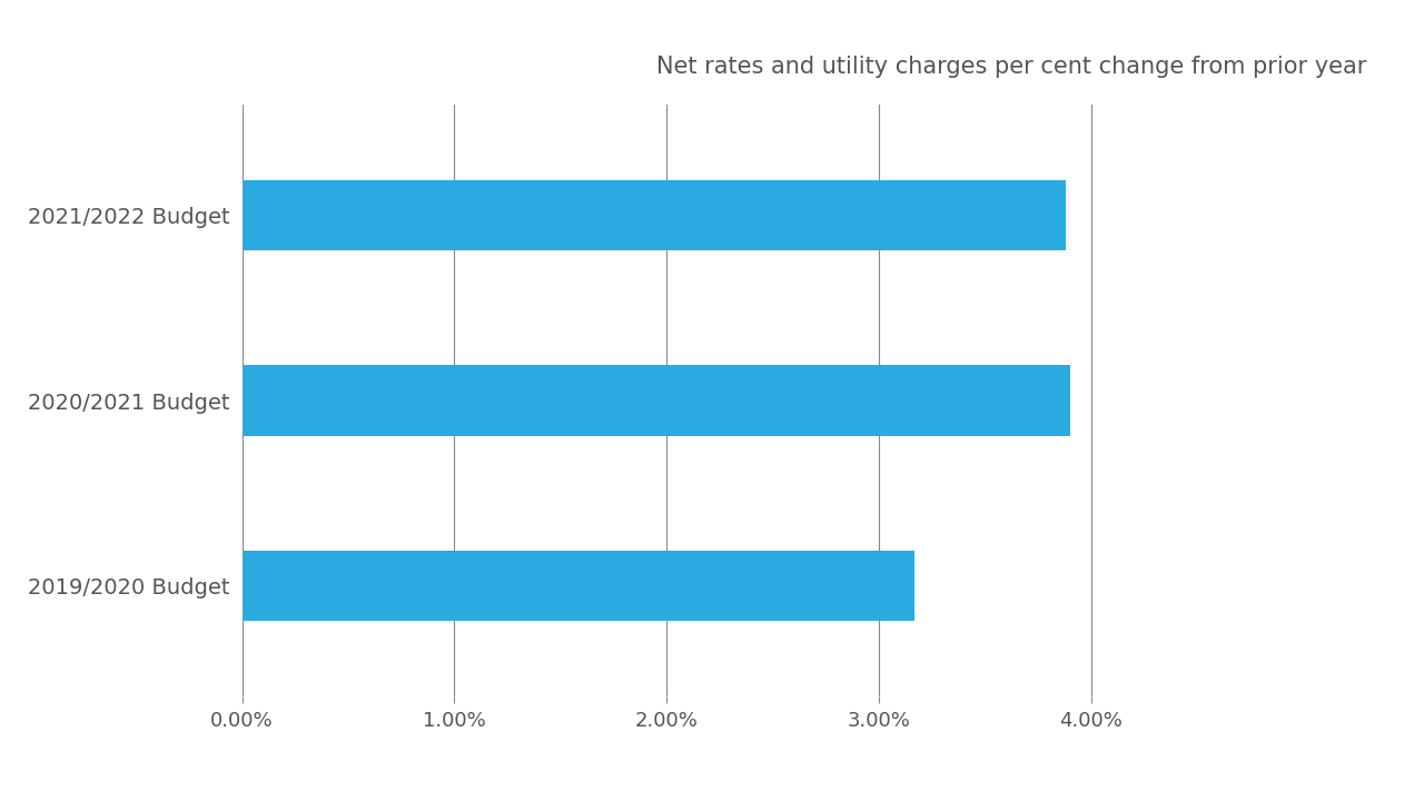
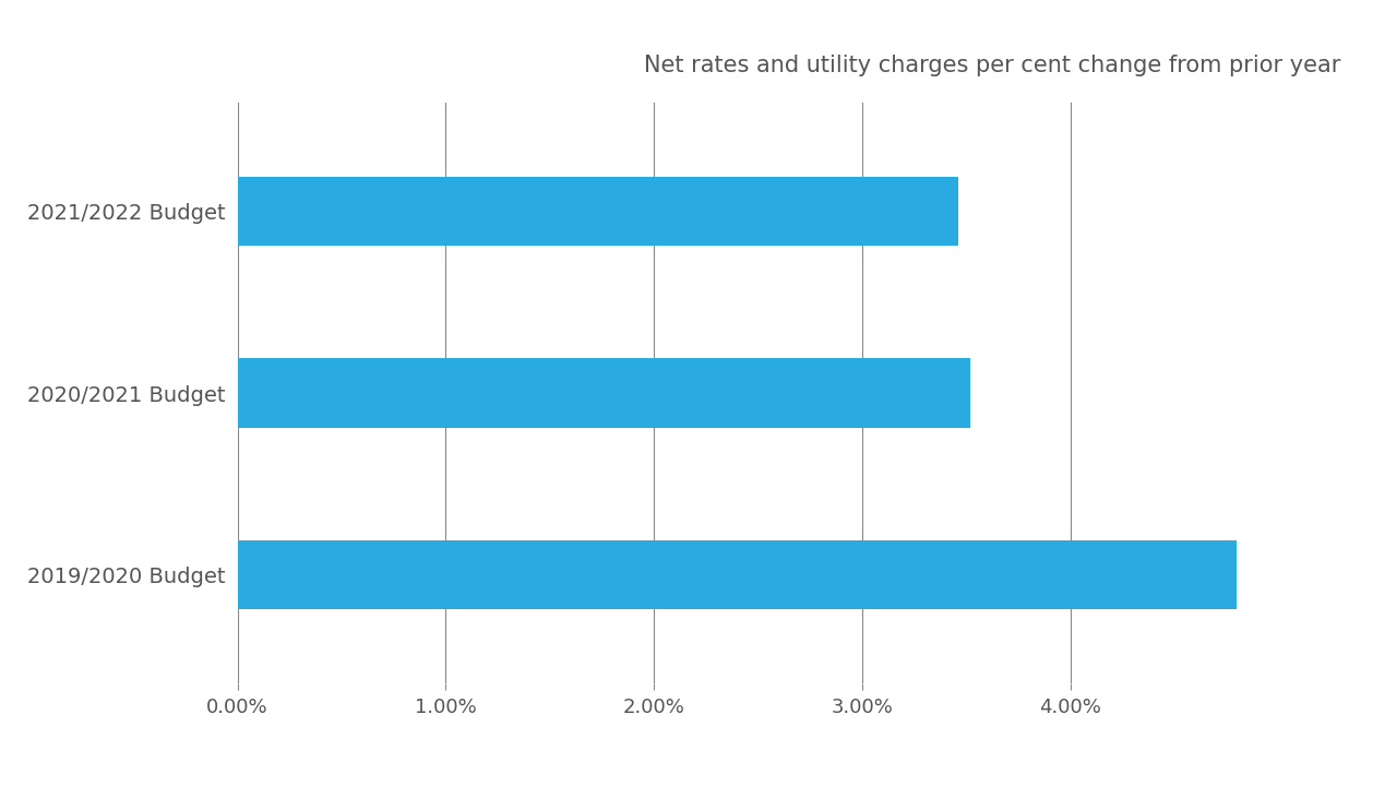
2021/2022 Budget: 3.88% -> 3.46%
2020/2021 Budget: 3.90% -> 3.52%
2019/2020 Budget: 3.17% -> 4.80%
